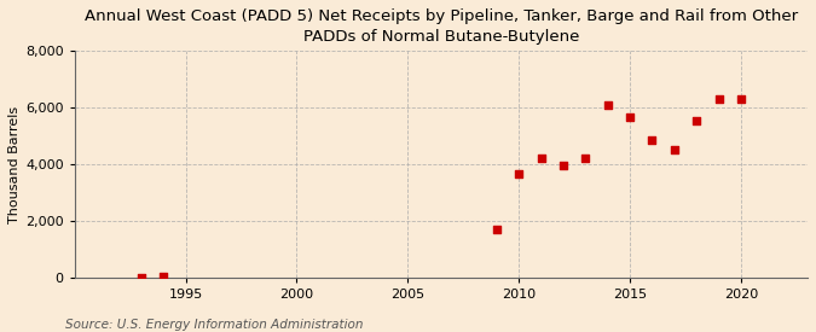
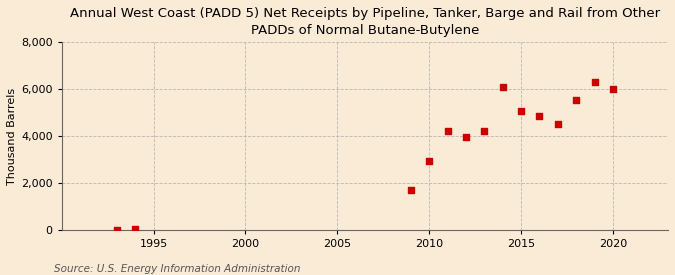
2010: 3,650 -> 2,950
2015: 5,650 -> 5,050
2020: 6,300 -> 6,000
